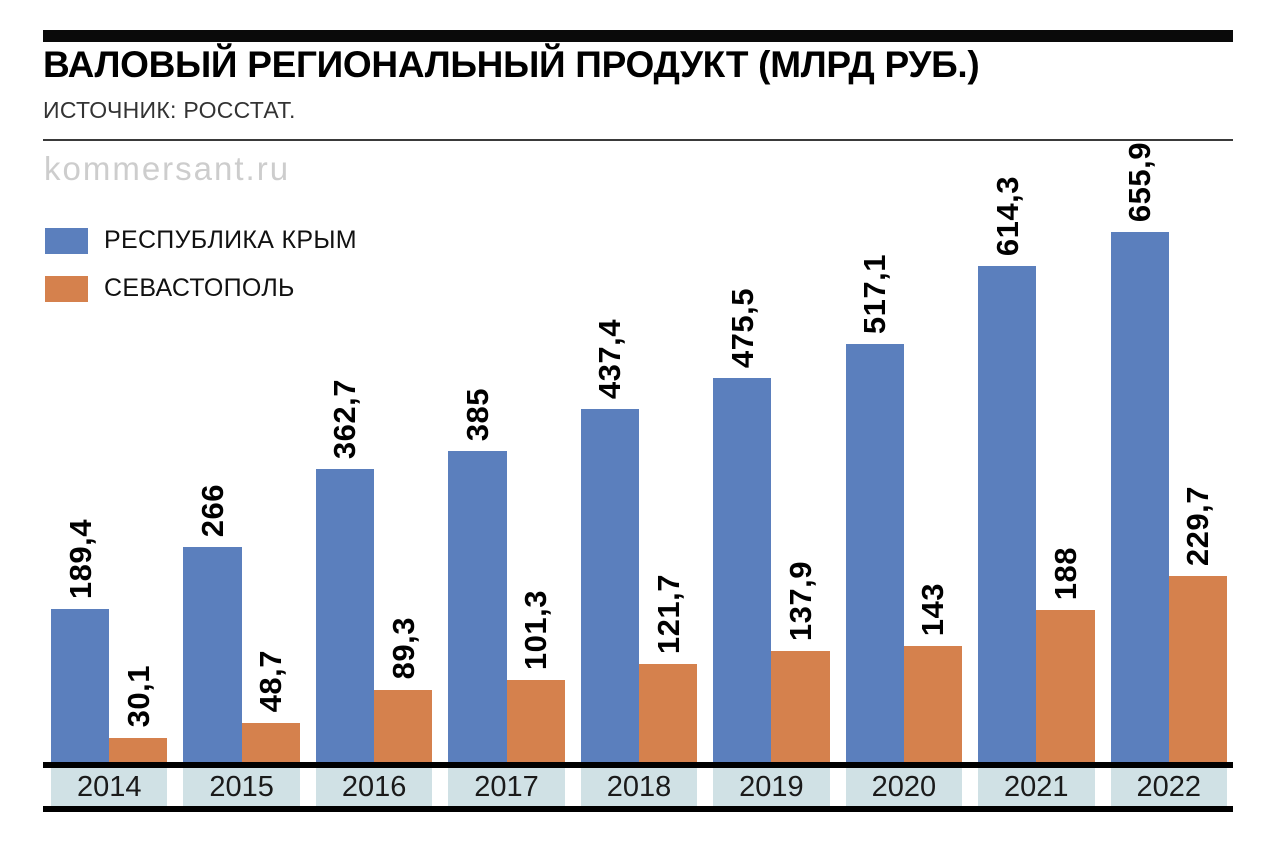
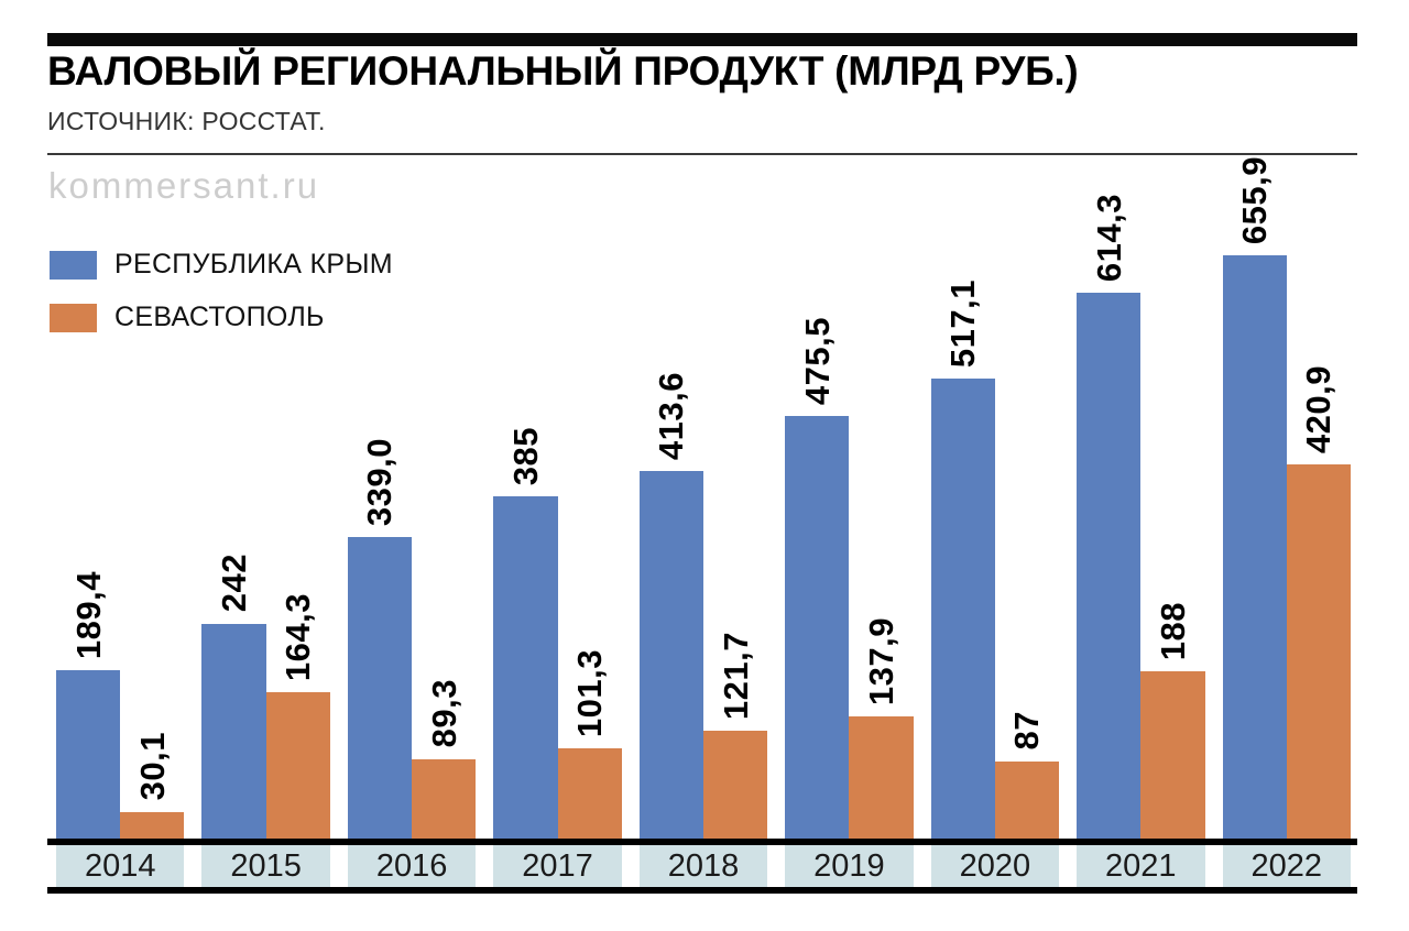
РЕСПУБЛИКА КРЫМ/2015: 266 -> 242
СЕВАСТОПОЛЬ/2015: 48,7 -> 164,3
РЕСПУБЛИКА КРЫМ/2016: 362,7 -> 339,0
РЕСПУБЛИКА КРЫМ/2018: 437,4 -> 413,6
СЕВАСТОПОЛЬ/2020: 143 -> 87
СЕВАСТОПОЛЬ/2022: 229,7 -> 420,9
